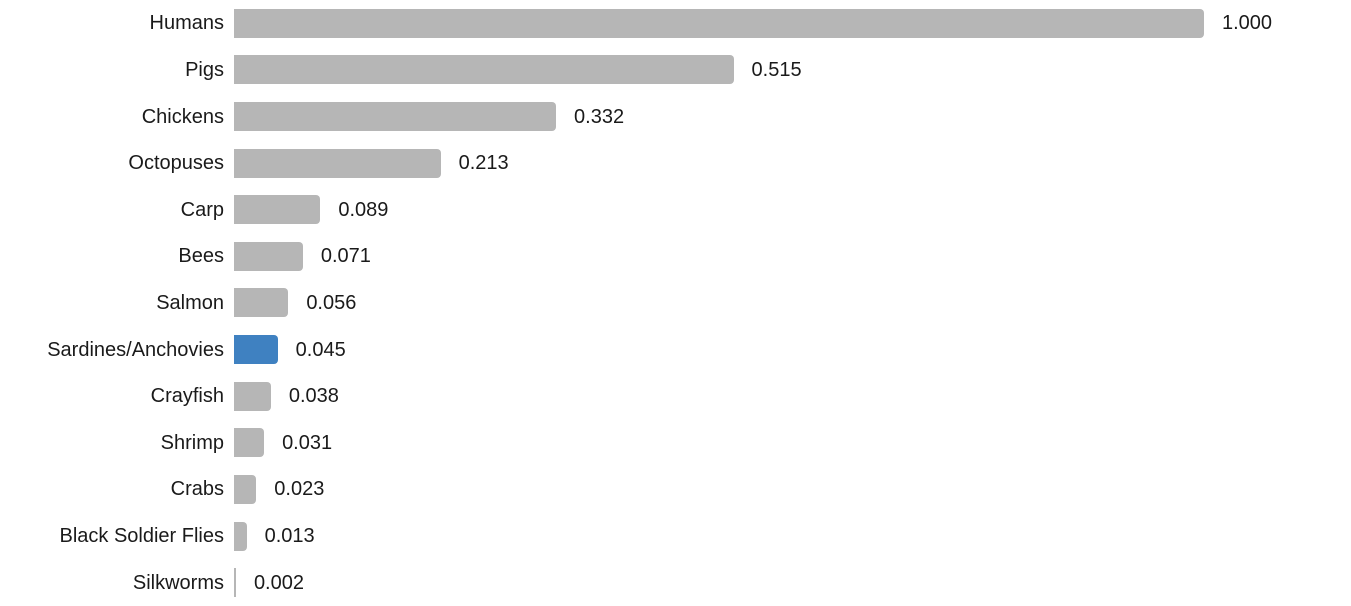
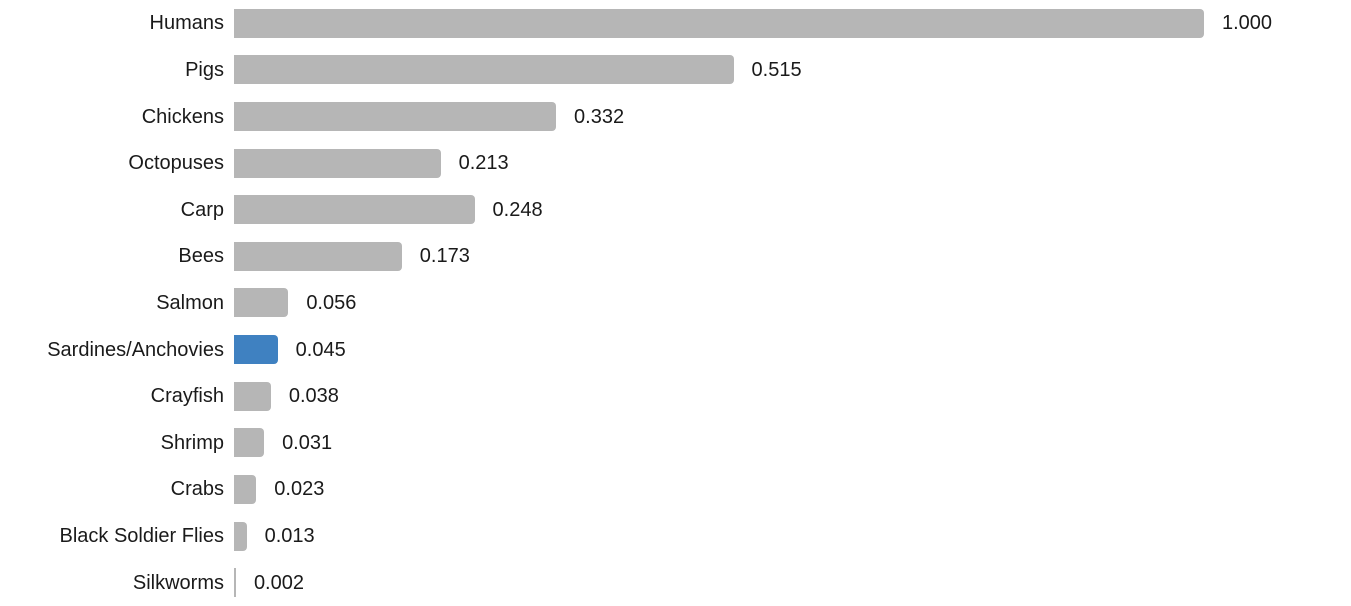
Carp: 0.089 -> 0.248
Bees: 0.071 -> 0.173
